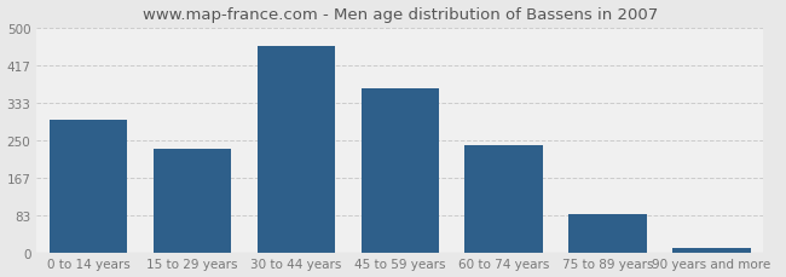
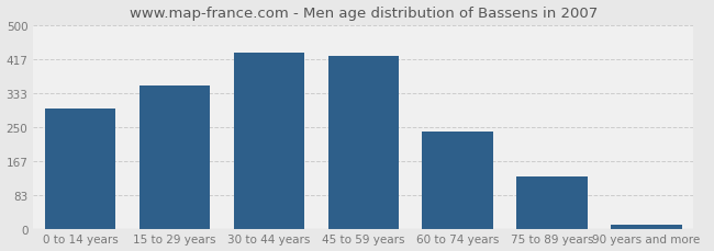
15 to 29 years: 230 -> 352
30 to 44 years: 460 -> 432
45 to 59 years: 365 -> 425
75 to 89 years: 85 -> 128
